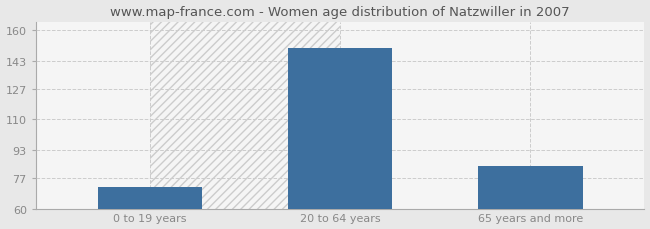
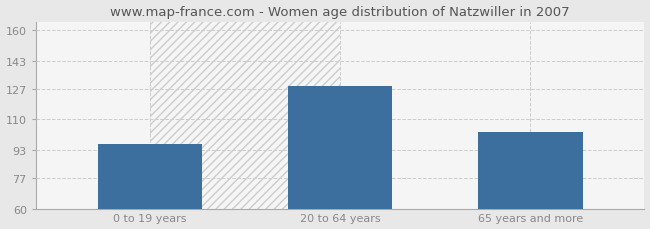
0 to 19 years: 72 -> 96
20 to 64 years: 150 -> 129
65 years and more: 84 -> 103
